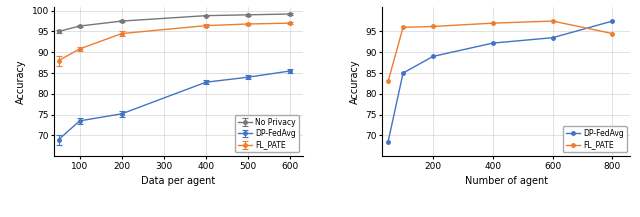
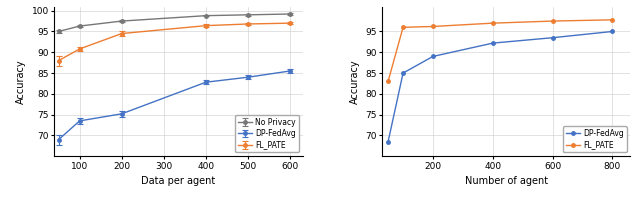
DP-FedAvg/800: 97.5 -> 95.0
FL_PATE/800: 94.5 -> 97.8
